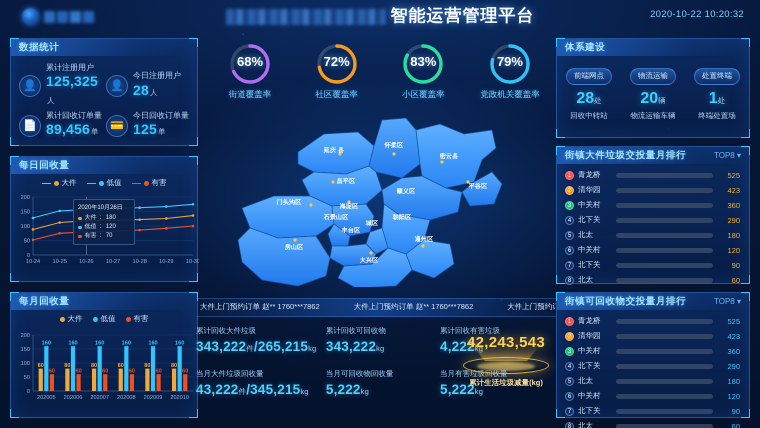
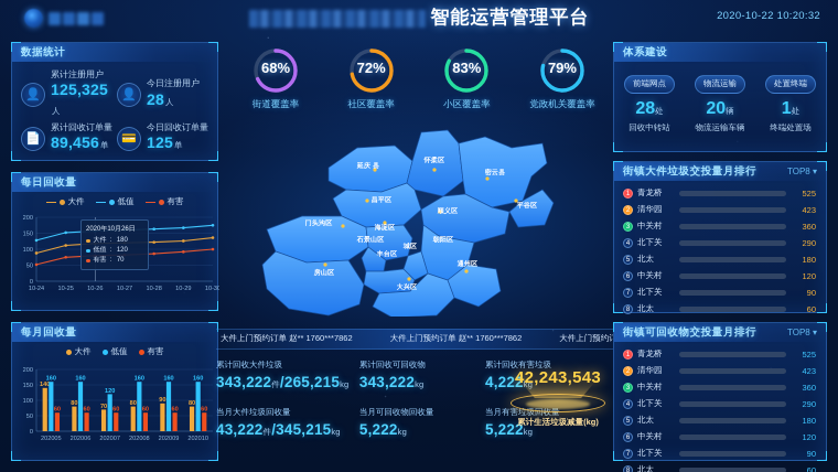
每月回收量/大件/202005: 80 -> 140
每月回收量/大件/202007: 80 -> 70
每月回收量/低值/202007: 160 -> 120
每月回收量/大件/202009: 80 -> 90
